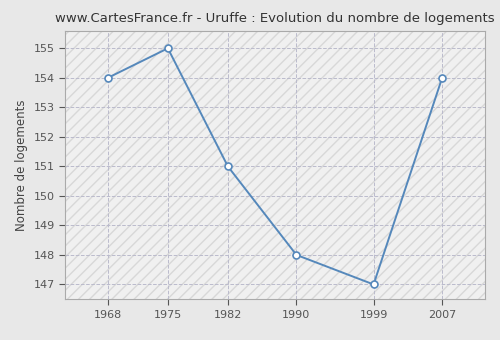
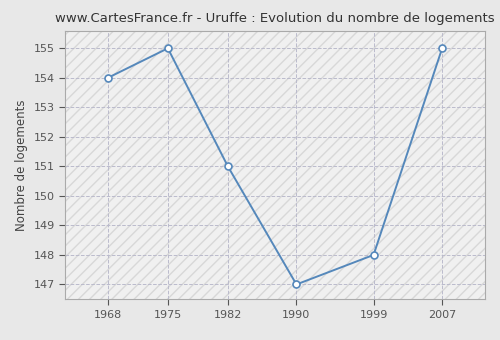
1990: 148 -> 147
1999: 147 -> 148
2007: 154 -> 155
